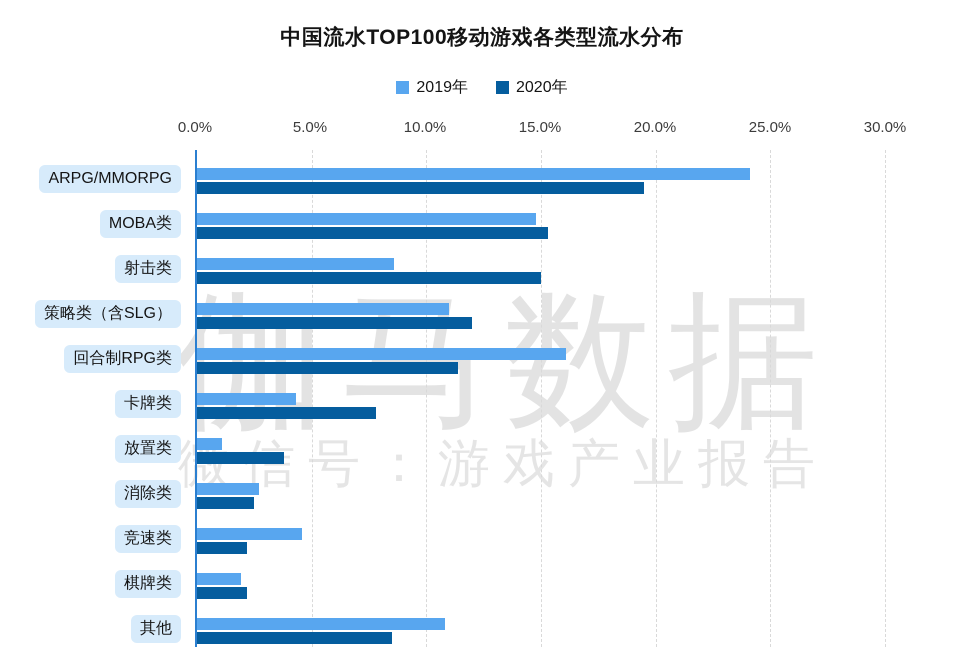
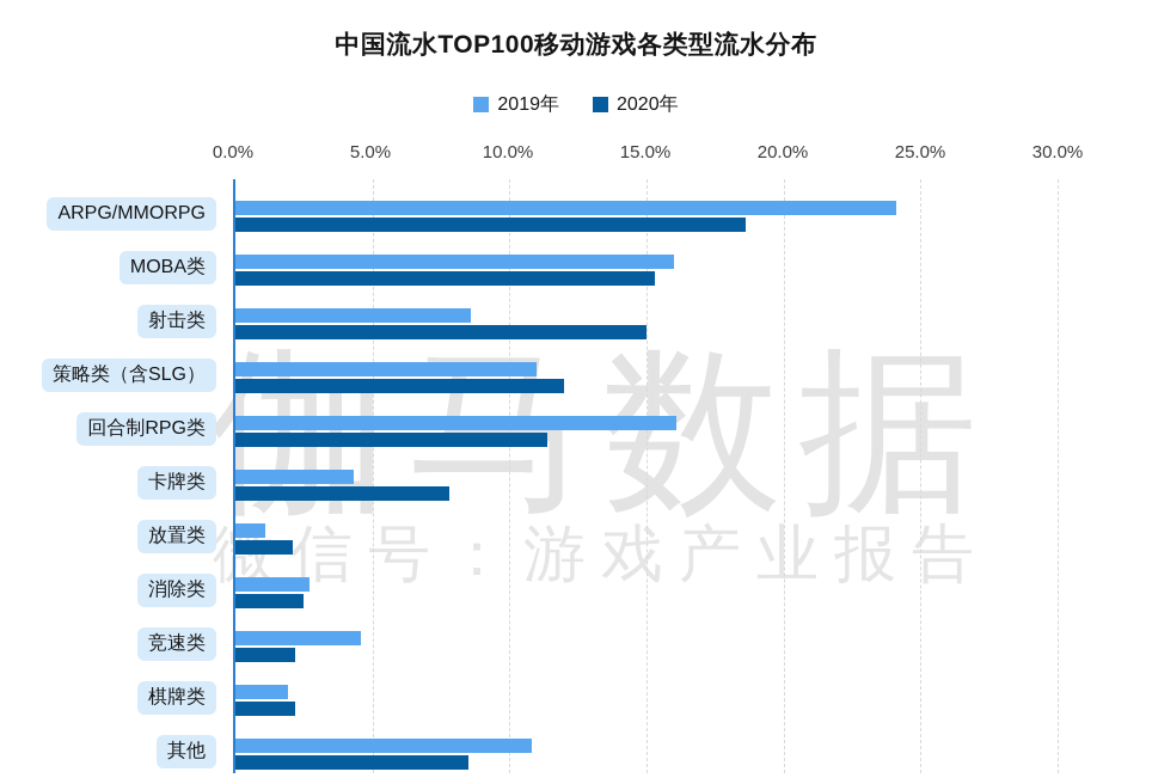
2020年/ARPG/MMORPG: 19.5% -> 18.6%
2019年/MOBA类: 14.8% -> 16.0%
2020年/放置类: 3.8% -> 2.1%
